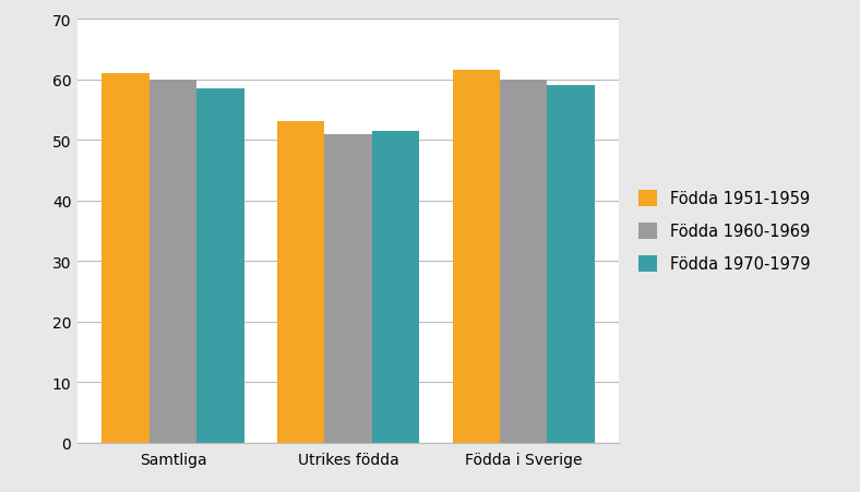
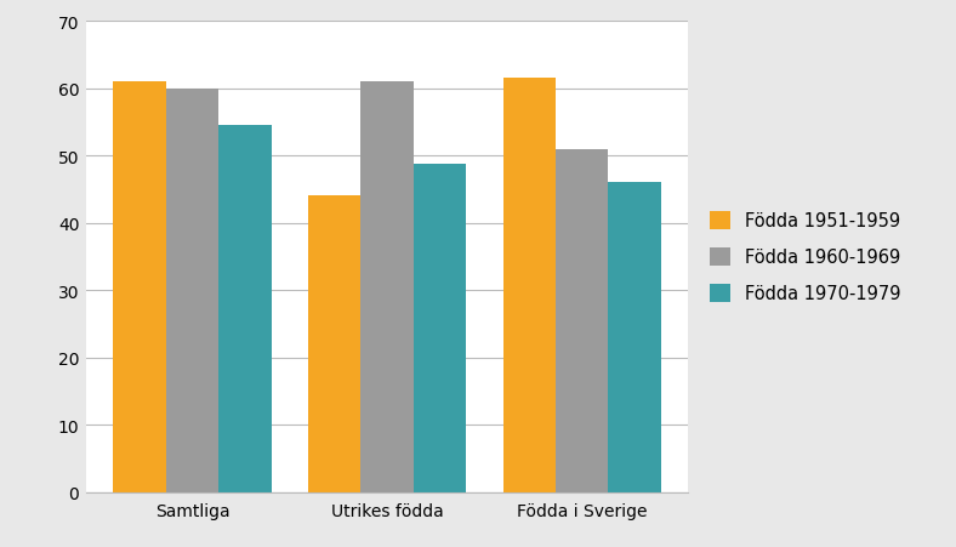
Födda 1970-1979/Samtliga: 58.5 -> 54.6
Födda 1951-1959/Utrikes födda: 53.0 -> 44.0
Födda 1960-1969/Utrikes födda: 51 -> 61
Födda 1970-1979/Utrikes födda: 51.5 -> 48.8
Födda 1960-1969/Födda i Sverige: 60 -> 51
Födda 1970-1979/Födda i Sverige: 59.0 -> 46.0
